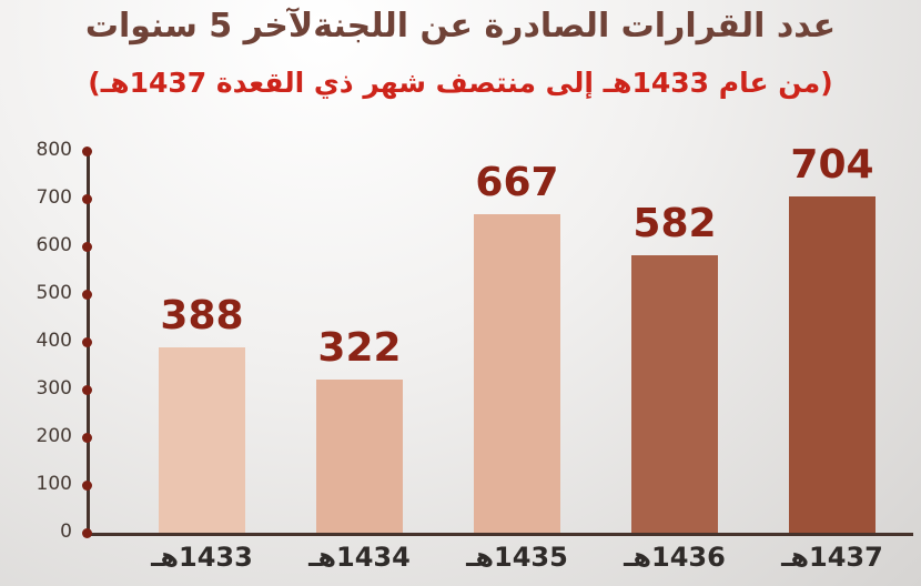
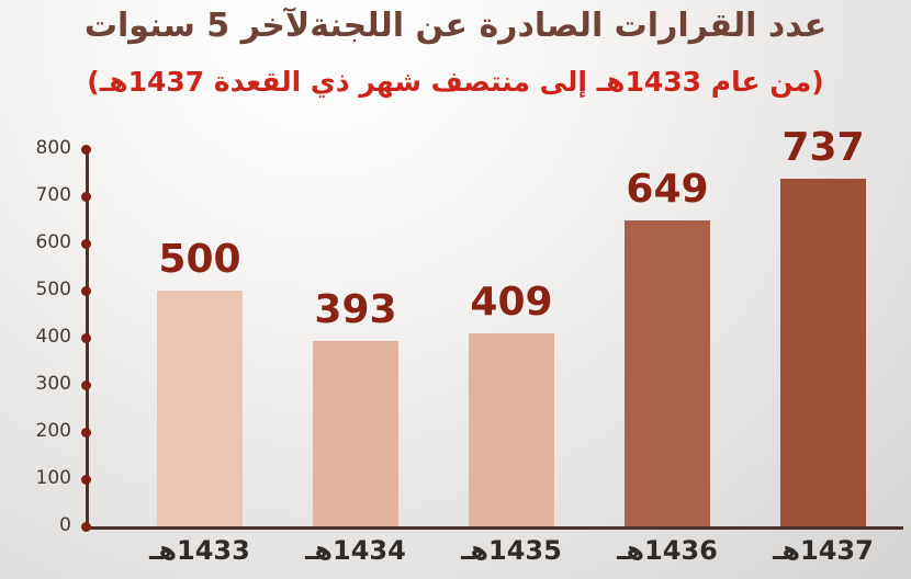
1433هـ: 388 -> 500
1434هـ: 322 -> 393
1435هـ: 667 -> 409
1436هـ: 582 -> 649
1437هـ: 704 -> 737
